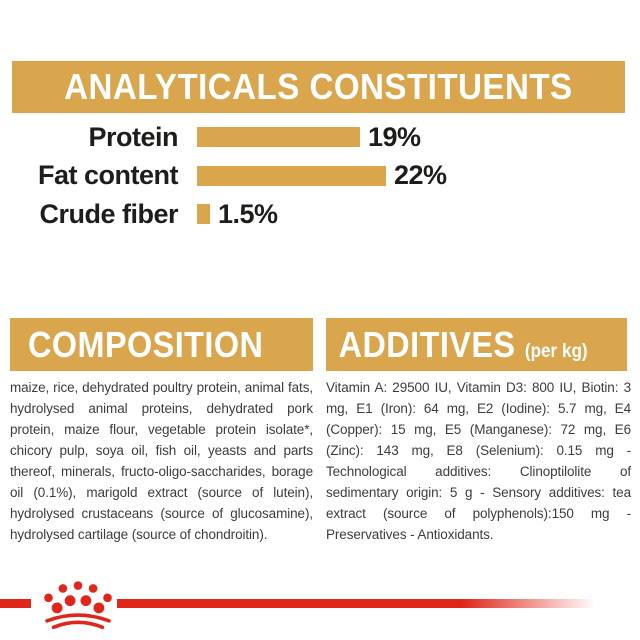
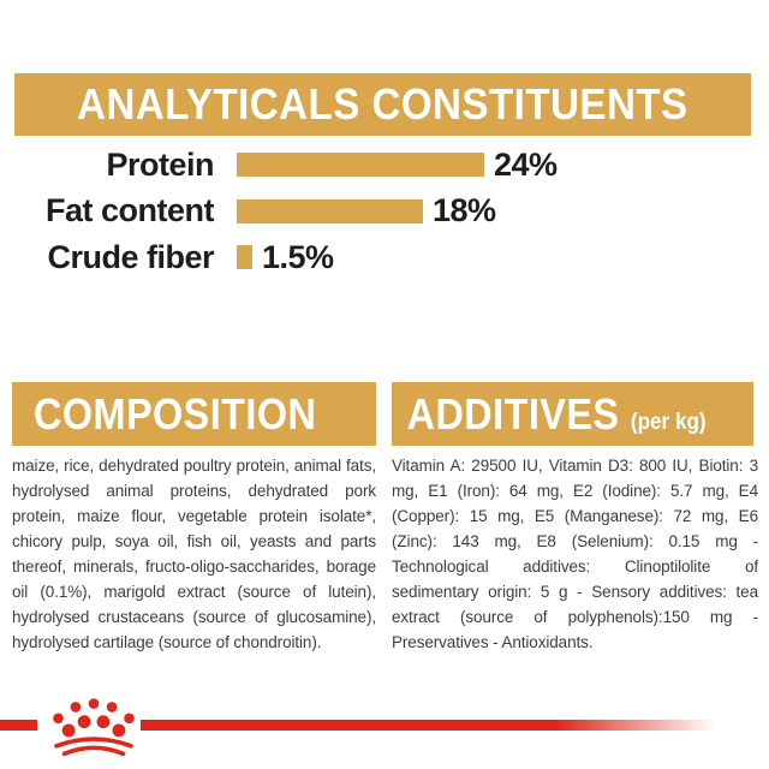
Protein: 19% -> 24%
Fat content: 22% -> 18%
